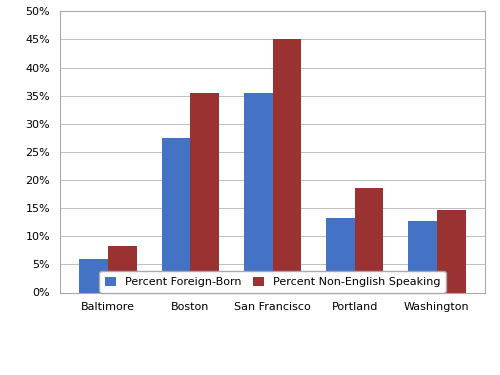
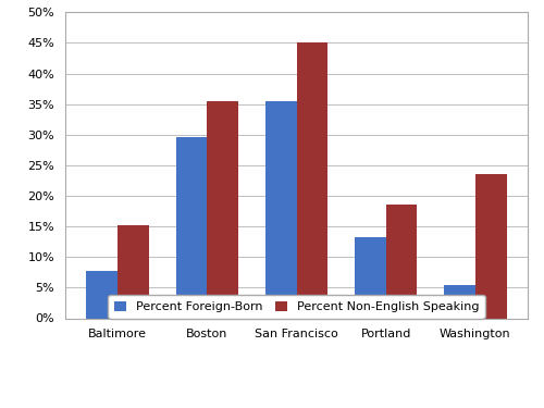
Percent Foreign-Born/Baltimore: 6.0% -> 7.8%
Percent Non-English Speaking/Baltimore: 8.3% -> 15.2%
Percent Foreign-Born/Boston: 27.5% -> 29.6%
Percent Foreign-Born/Washington: 12.7% -> 5.4%
Percent Non-English Speaking/Washington: 14.6% -> 23.6%
